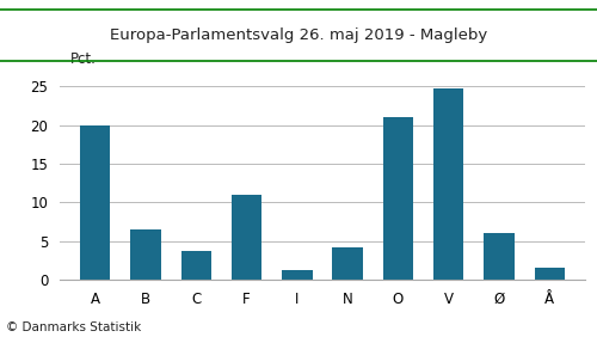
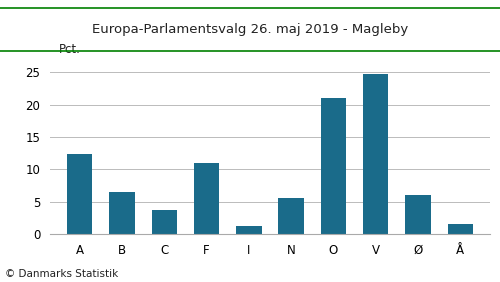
A: 20.0 -> 12.4
N: 4.2 -> 5.6
